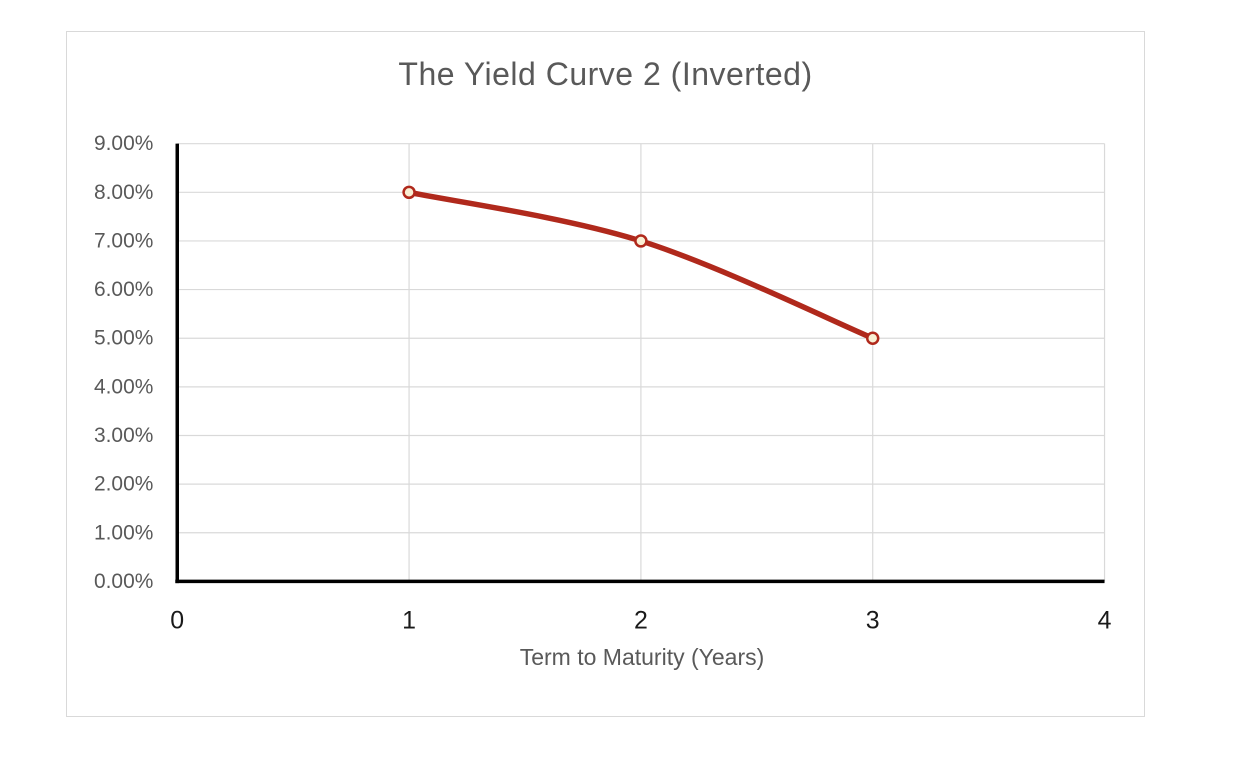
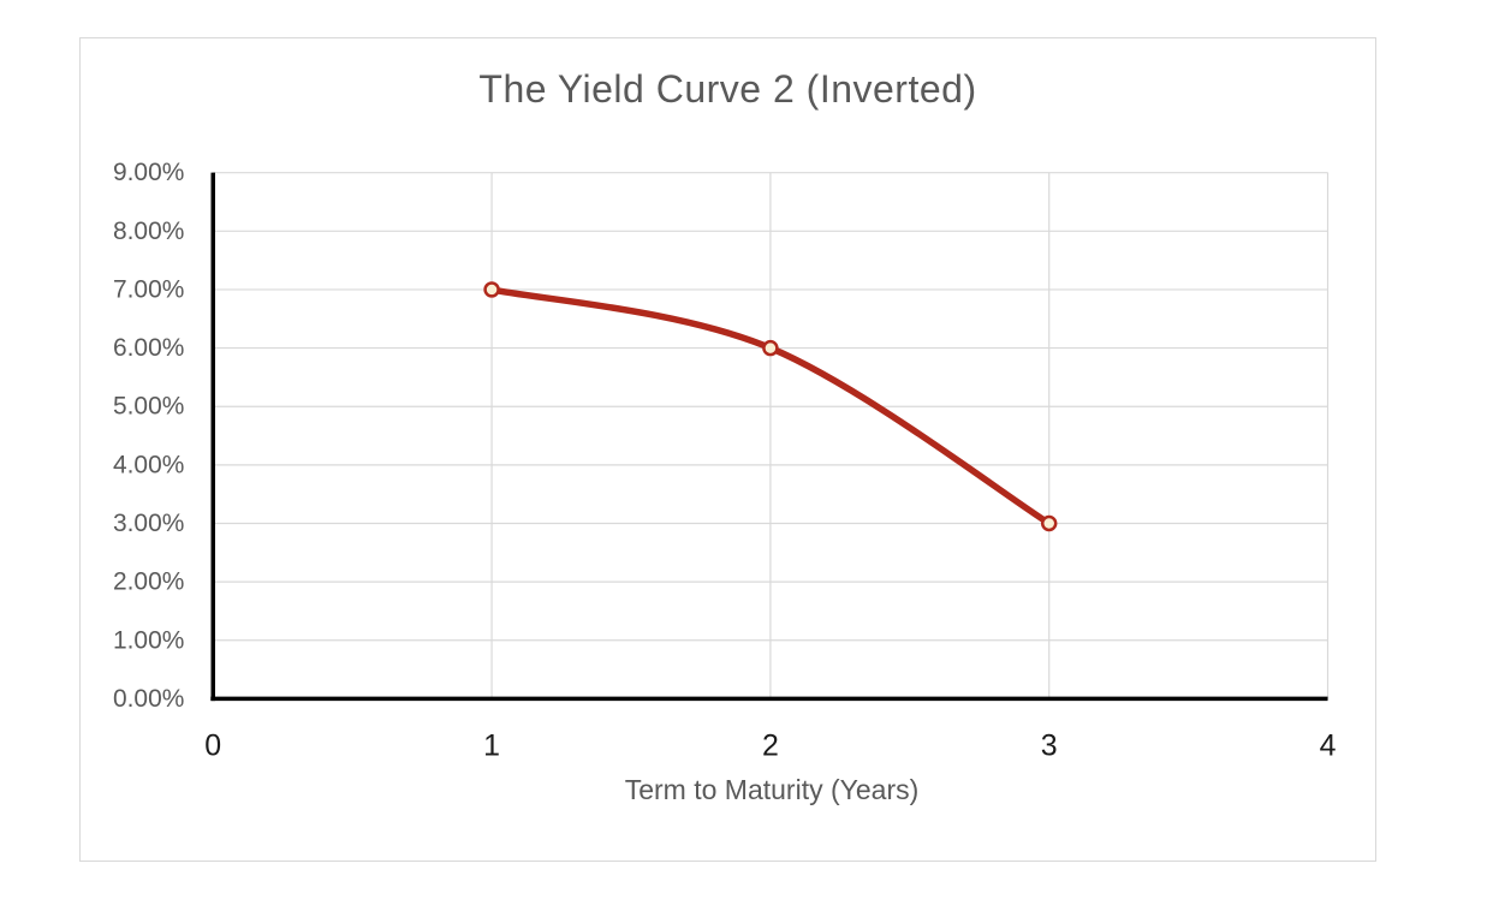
1: 8% -> 7%
2: 7% -> 6%
3: 5% -> 3%
